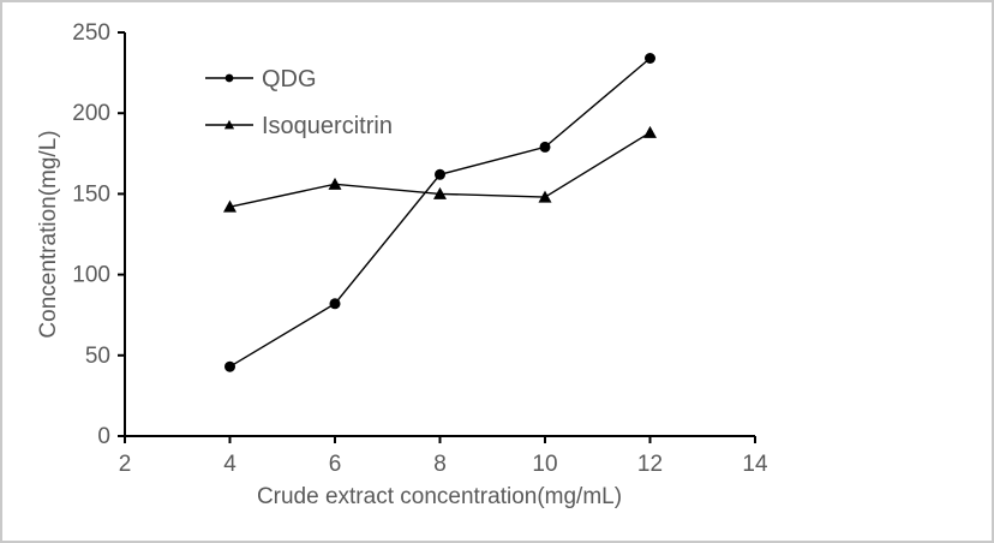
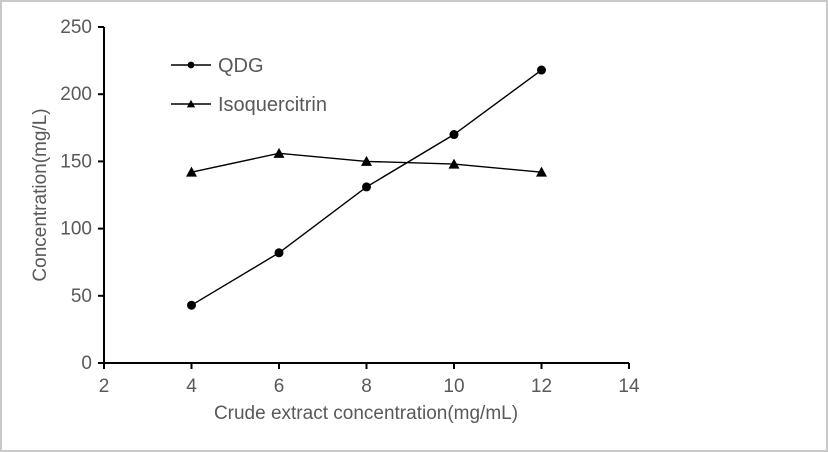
QDG/8: 162 -> 131
QDG/10: 179 -> 170
QDG/12: 234 -> 218
Isoquercitrin/12: 188 -> 142
